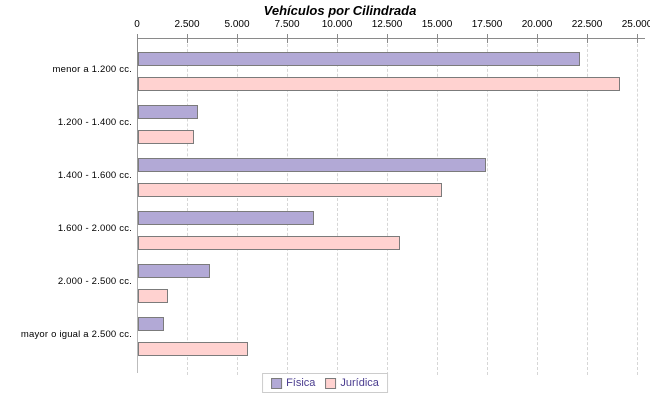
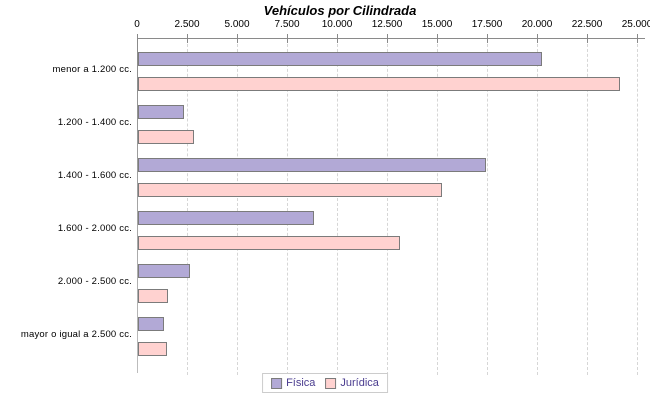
Física/menor a 1.200 cc.: 22100 -> 20200
Física/1.200 - 1.400 cc.: 3000 -> 2300
Física/2.000 - 2.500 cc.: 3600 -> 2600
Jurídica/mayor o igual a 2.500 cc.: 5500 -> 1400
